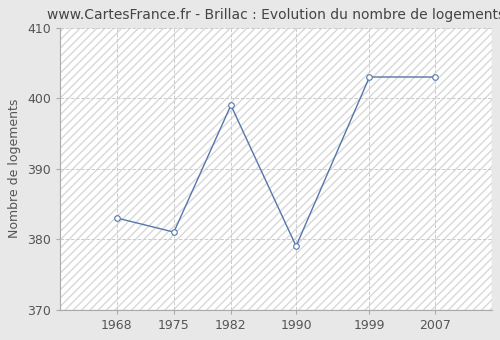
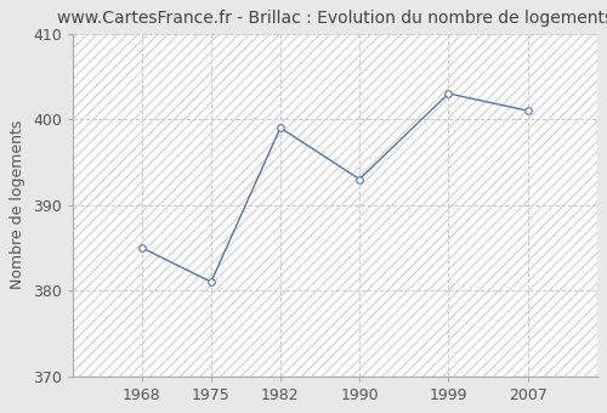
1968: 383 -> 385
1990: 379 -> 393
2007: 403 -> 401
